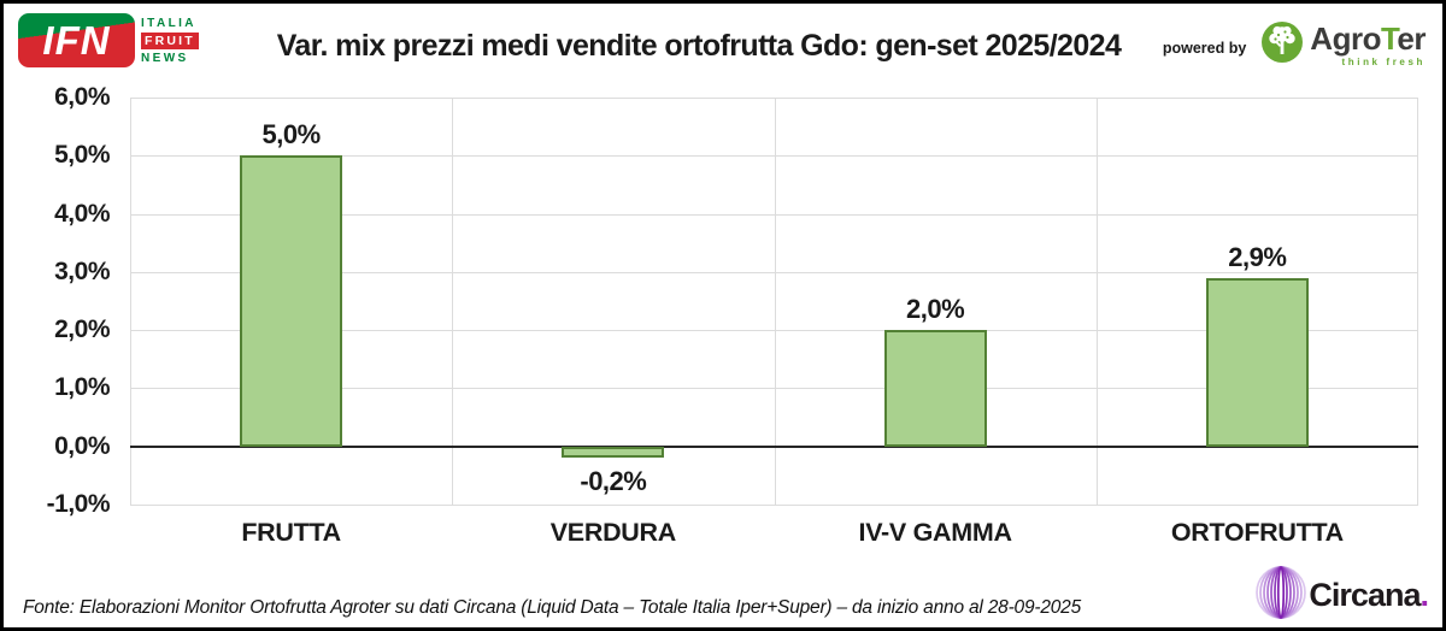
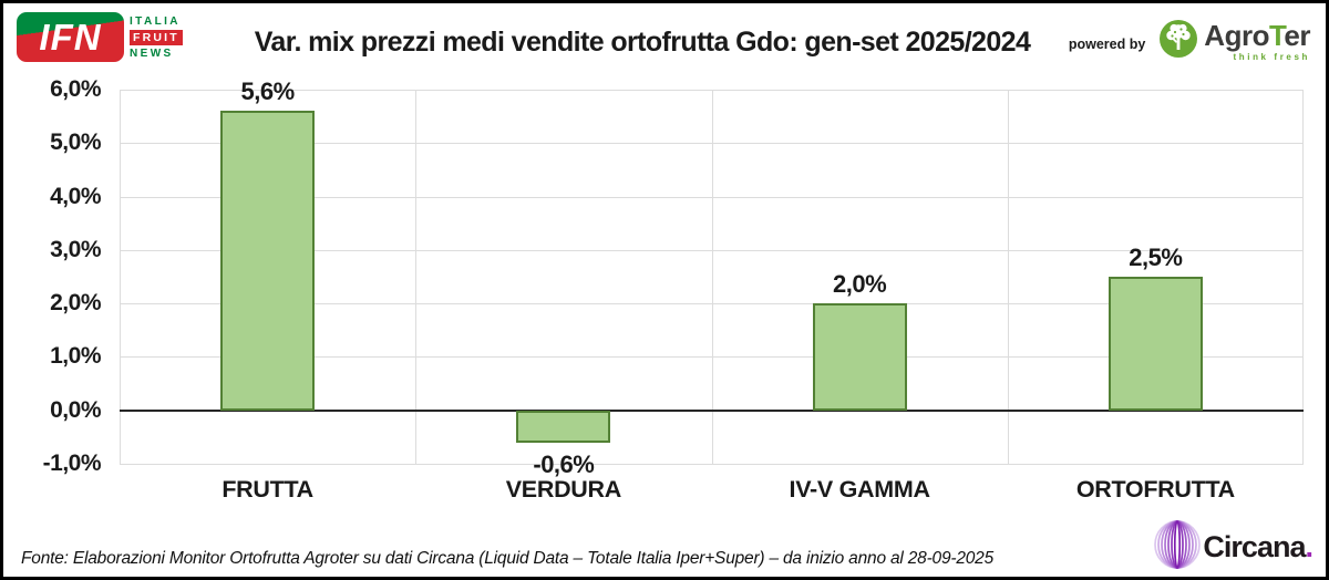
FRUTTA: 5,0% -> 5,6%
VERDURA: -0,2% -> -0,6%
ORTOFRUTTA: 2,9% -> 2,5%
